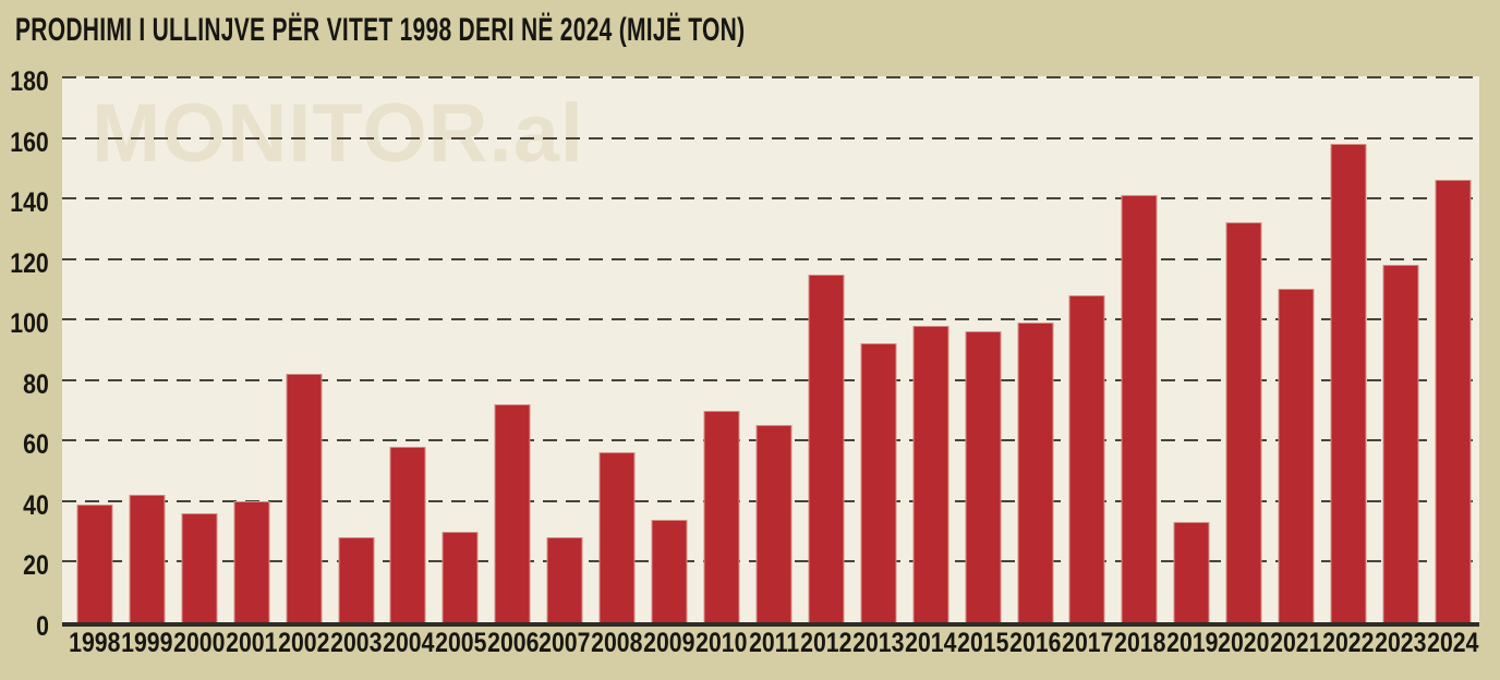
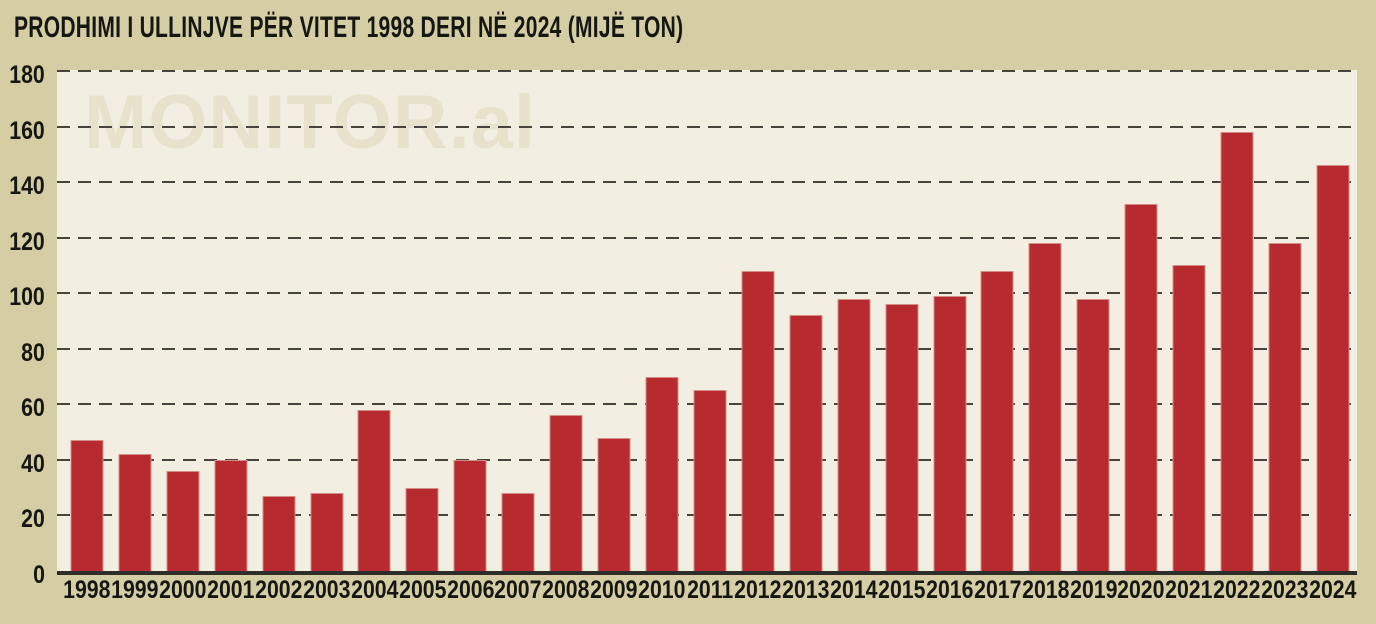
1998: 39 -> 47
2002: 82 -> 27
2006: 72 -> 40
2009: 34 -> 48
2012: 115 -> 108
2018: 141 -> 118
2019: 33 -> 98
